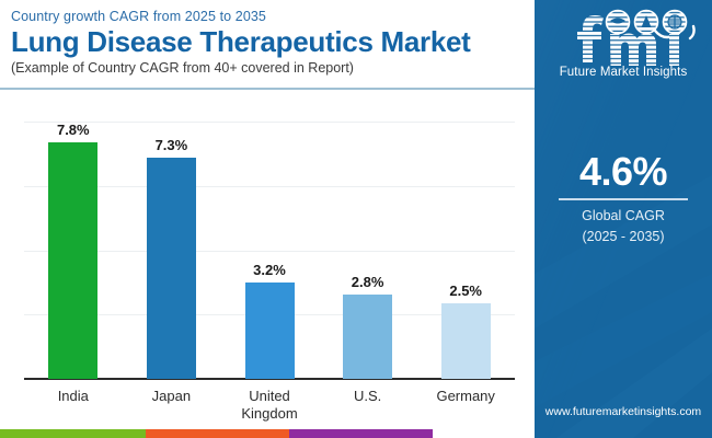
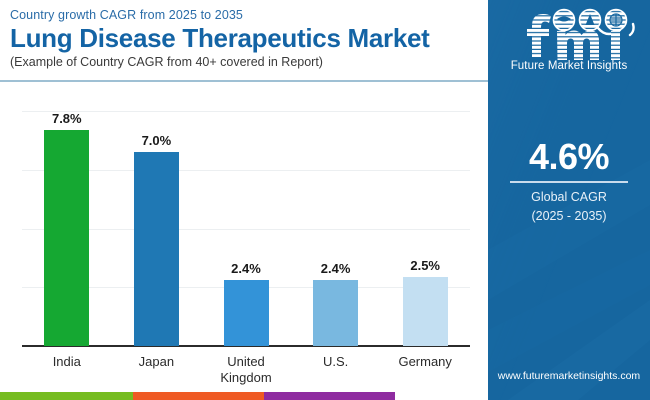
Japan: 7.3% -> 7.0%
United Kingdom: 3.2% -> 2.4%
U.S.: 2.8% -> 2.4%
